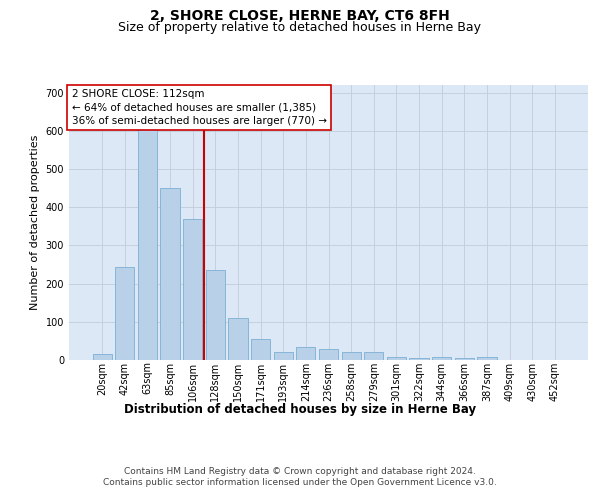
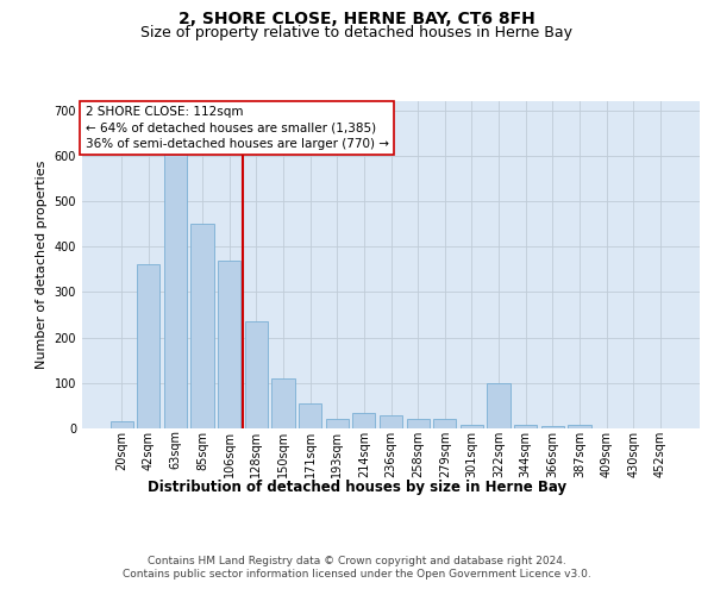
42sqm: 243 -> 360
322sqm: 6 -> 100
